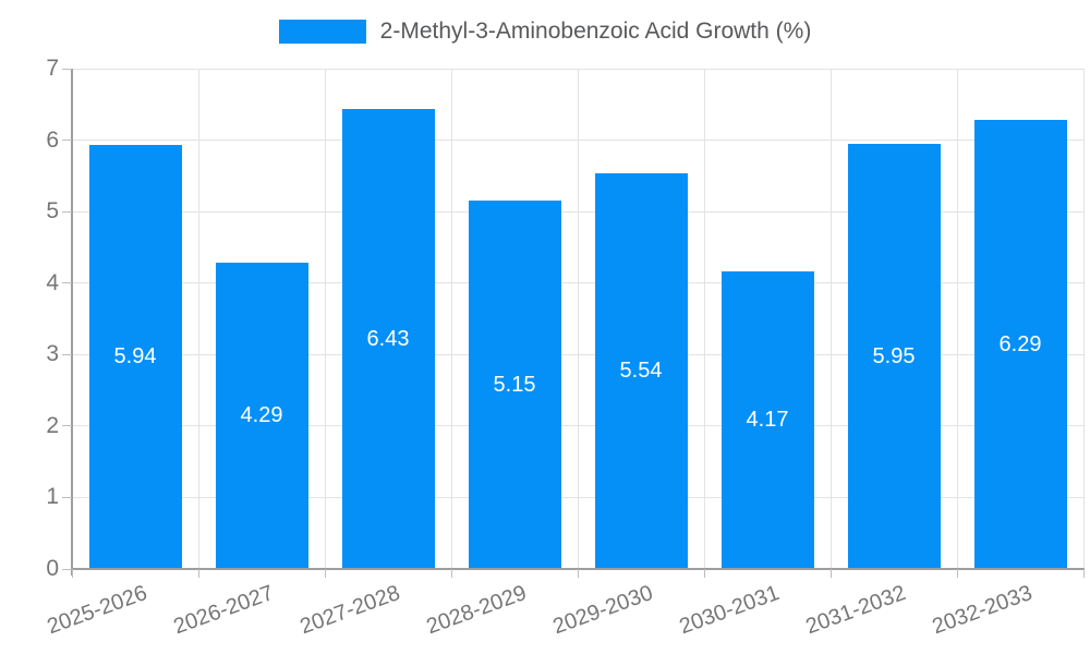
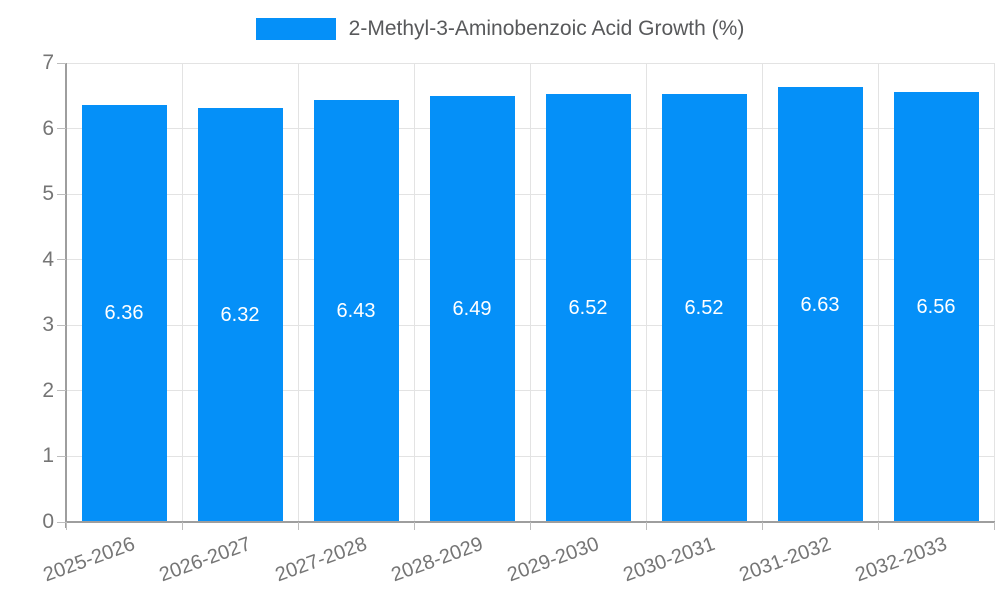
2025-2026: 5.94 -> 6.36
2026-2027: 4.29 -> 6.32
2028-2029: 5.15 -> 6.49
2029-2030: 5.54 -> 6.52
2030-2031: 4.17 -> 6.52
2031-2032: 5.95 -> 6.63
2032-2033: 6.29 -> 6.56
